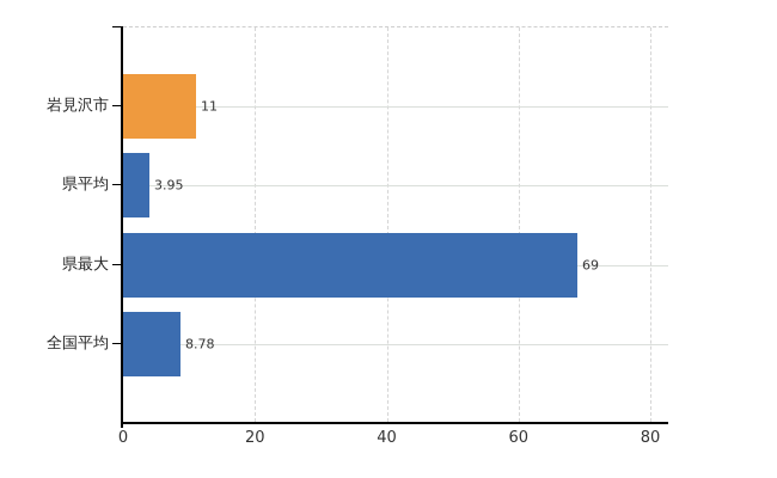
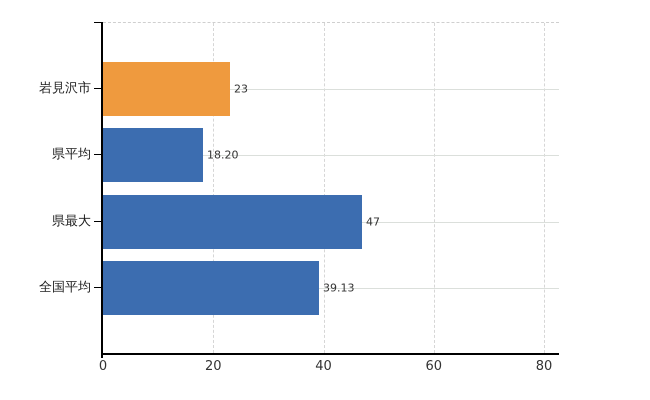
岩見沢市: 11 -> 23
県平均: 3.95 -> 18.20
県最大: 69 -> 47
全国平均: 8.78 -> 39.13
